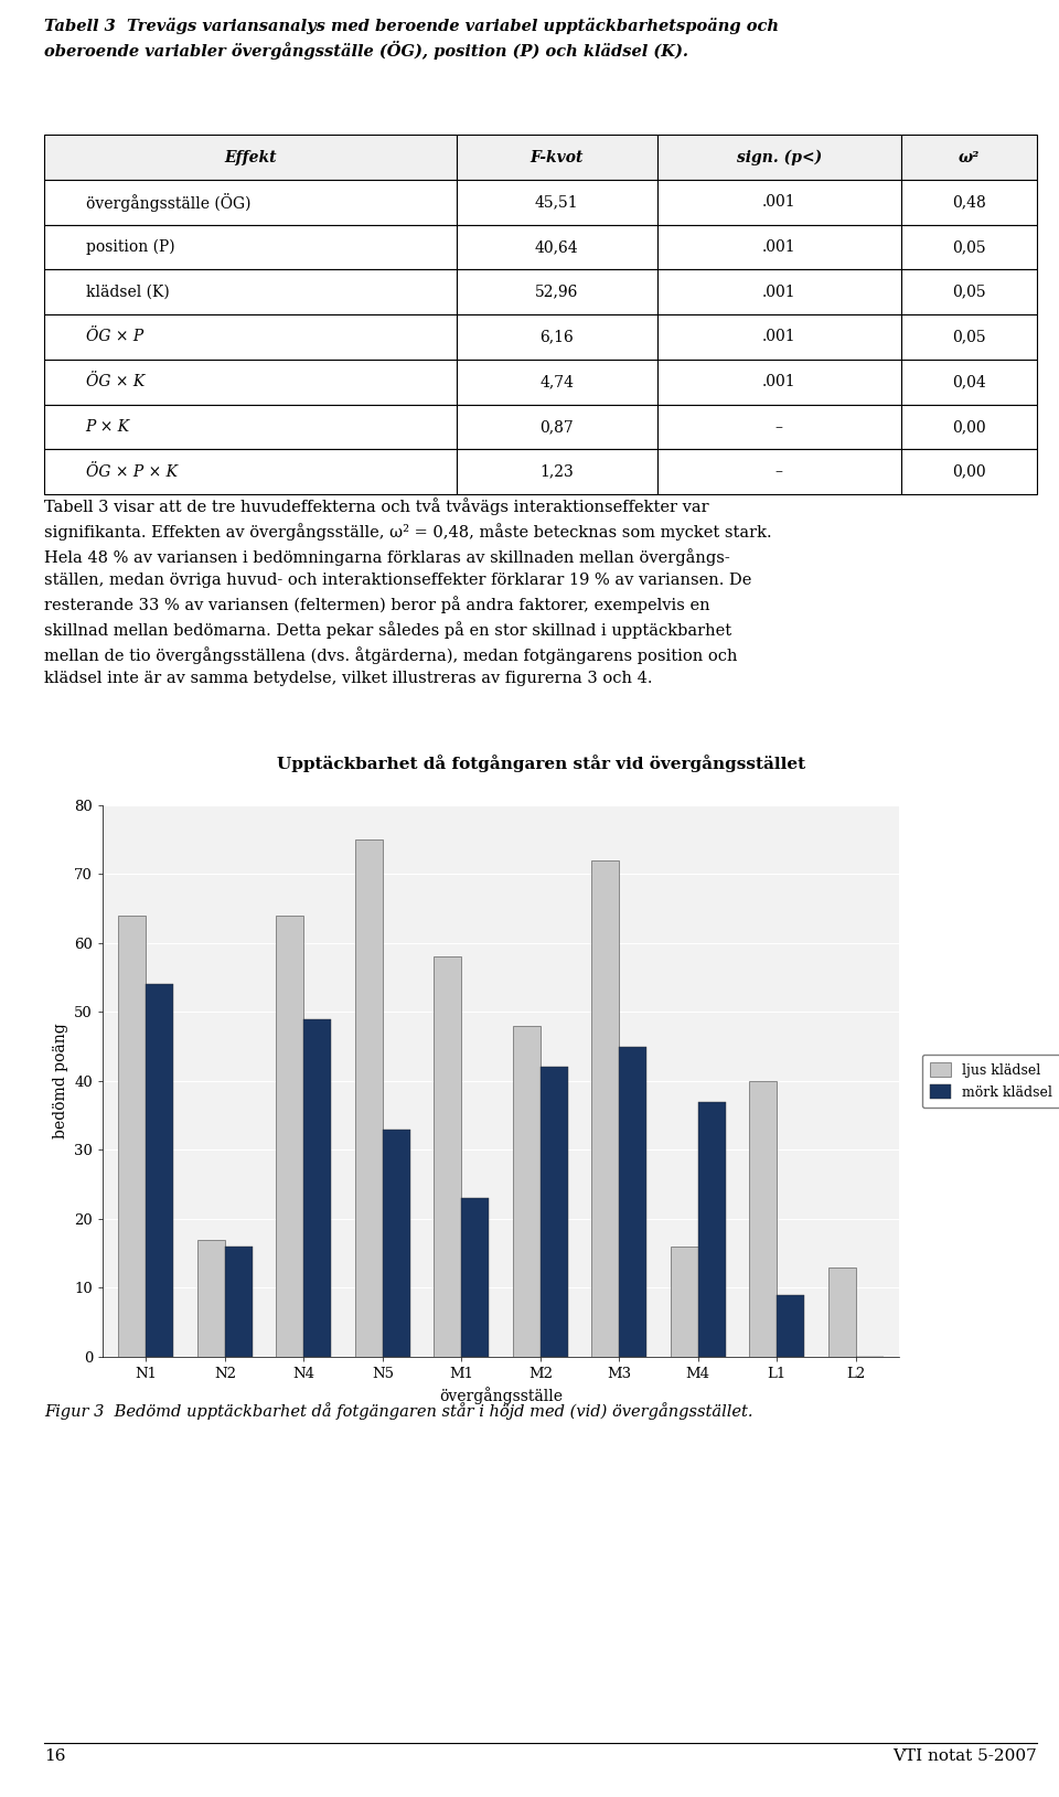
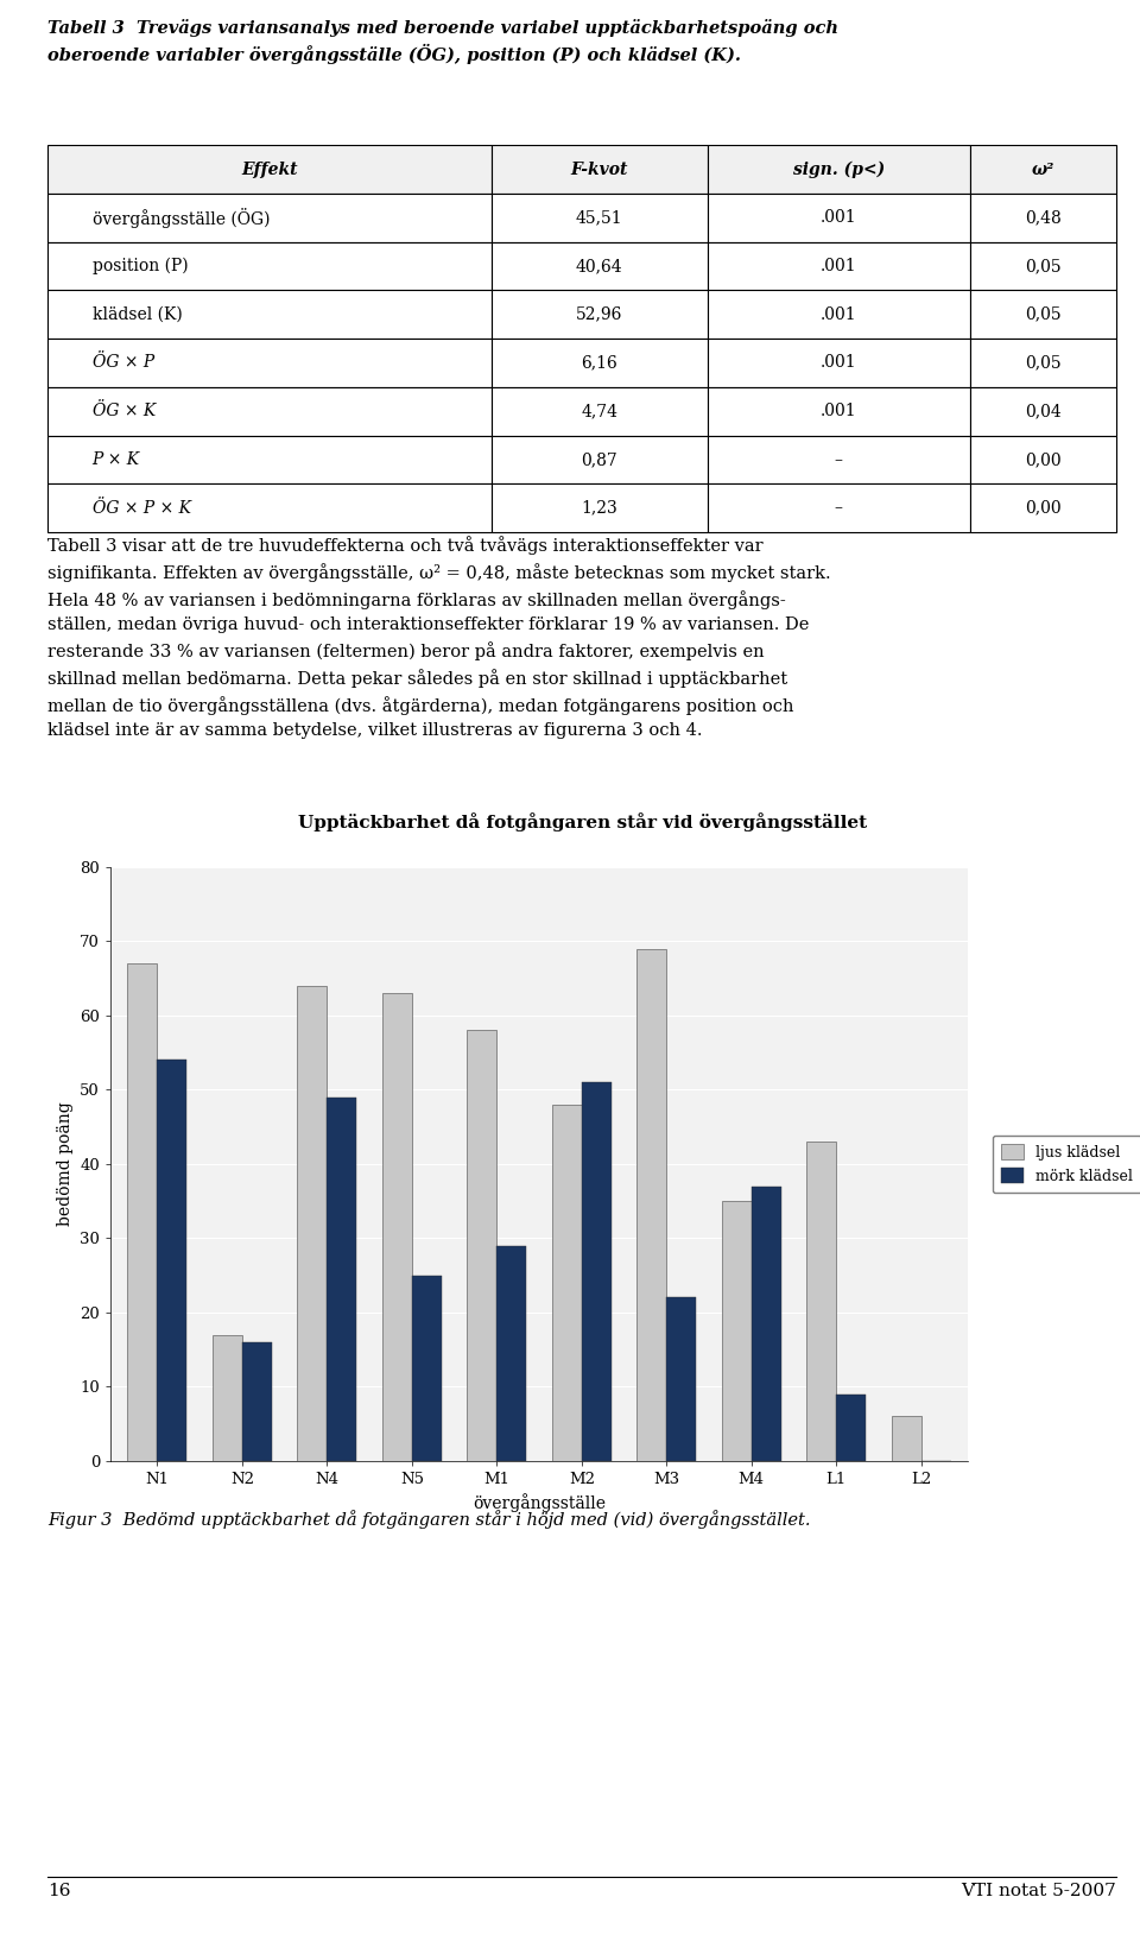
ljus klädsel/N1: 64 -> 67
ljus klädsel/N5: 75 -> 63
mörk klädsel/N5: 33 -> 25
mörk klädsel/M1: 23 -> 29
mörk klädsel/M2: 42 -> 51
ljus klädsel/M3: 72 -> 69
mörk klädsel/M3: 45 -> 22
ljus klädsel/M4: 16 -> 35
ljus klädsel/L1: 40 -> 43
ljus klädsel/L2: 13 -> 6
